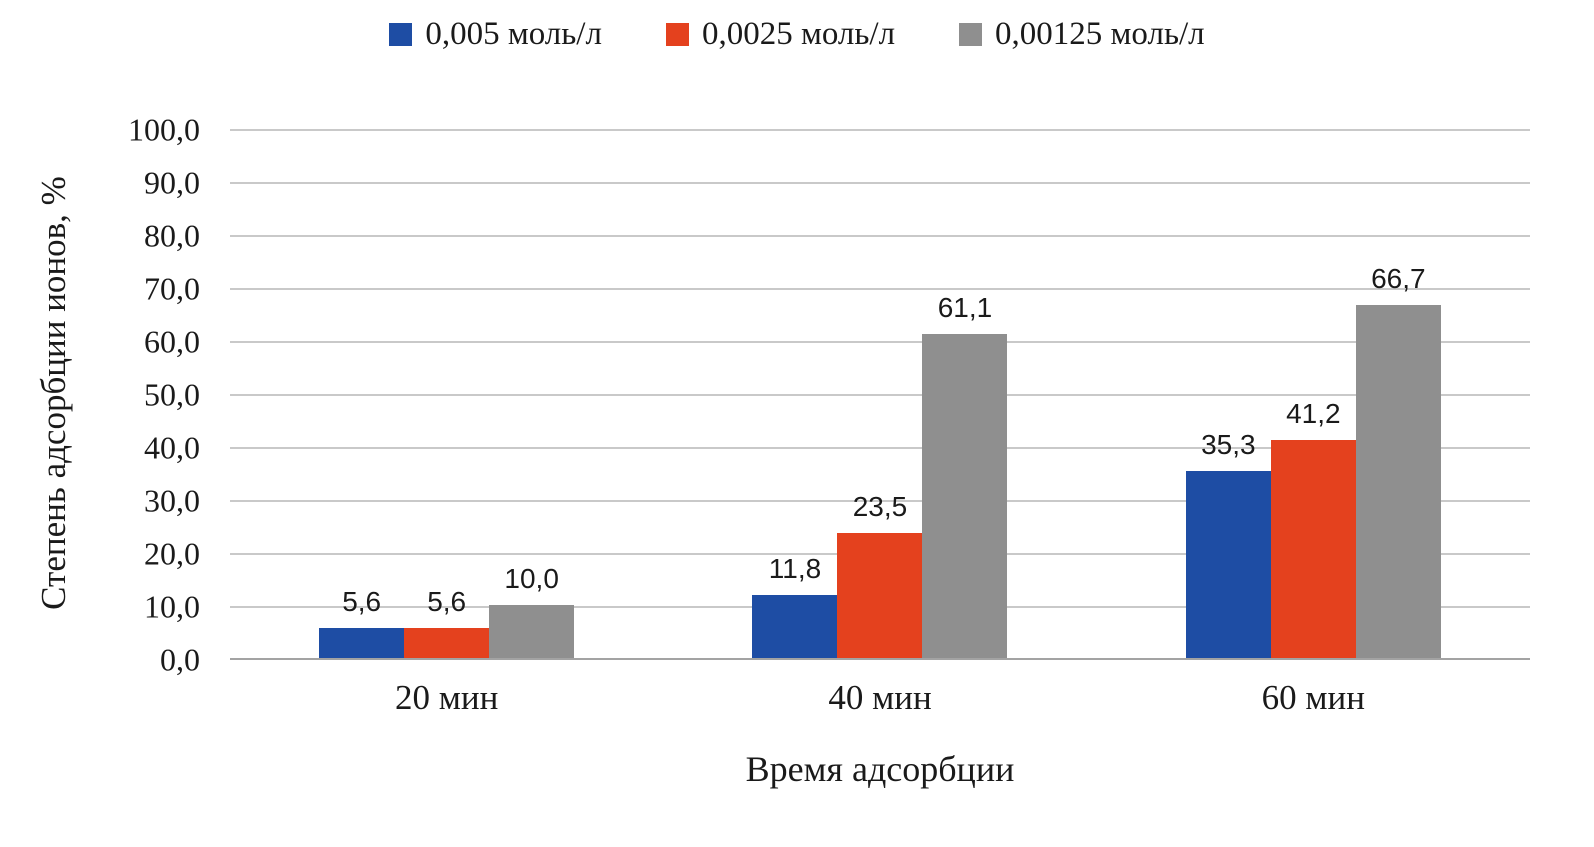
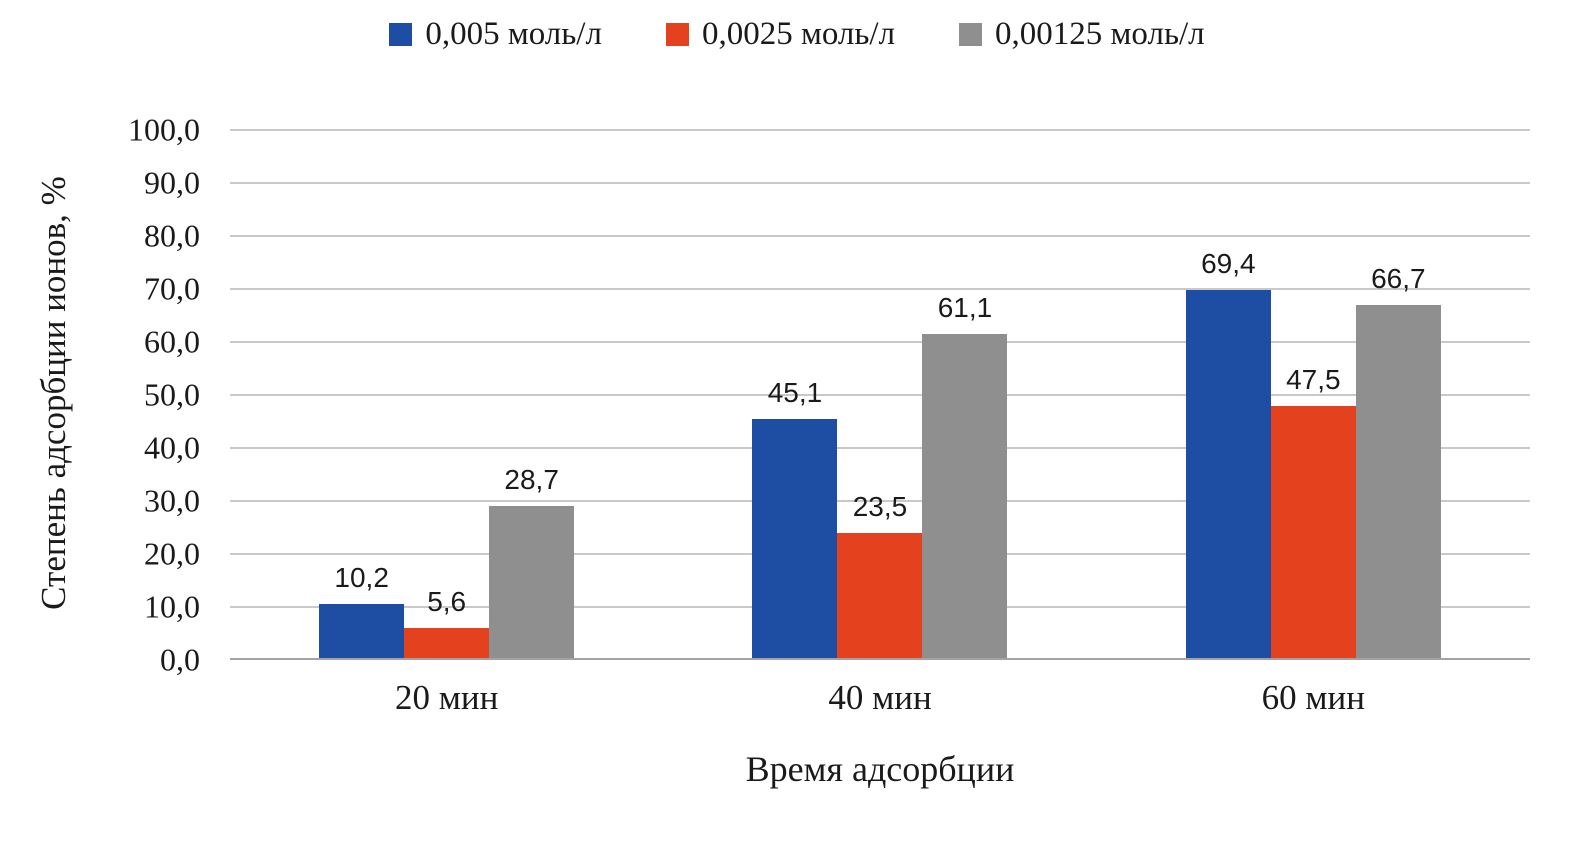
0,005 моль/л/20 мин: 5,6 -> 10,2
0,00125 моль/л/20 мин: 10,0 -> 28,7
0,005 моль/л/40 мин: 11,8 -> 45,1
0,005 моль/л/60 мин: 35,3 -> 69,4
0,0025 моль/л/60 мин: 41,2 -> 47,5
